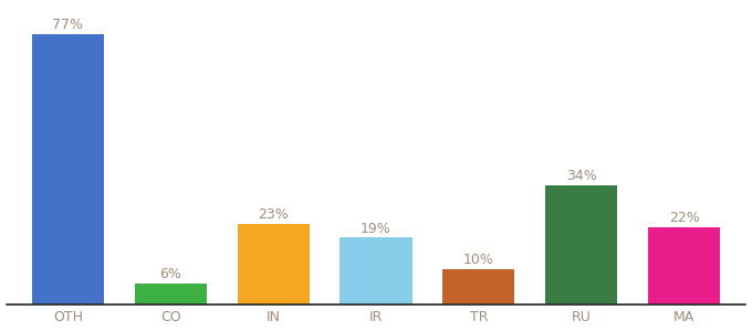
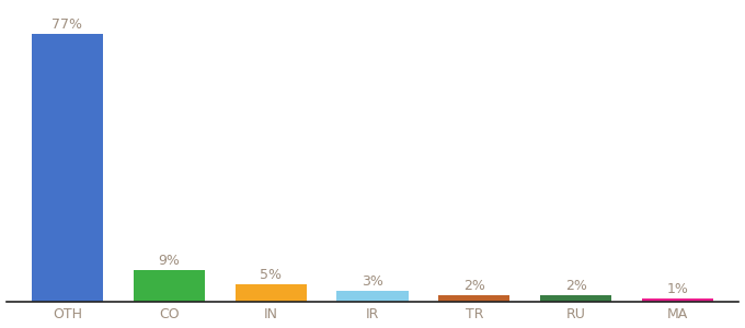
CO: 6% -> 9%
IN: 23% -> 5%
IR: 19% -> 3%
TR: 10% -> 2%
RU: 34% -> 2%
MA: 22% -> 1%
